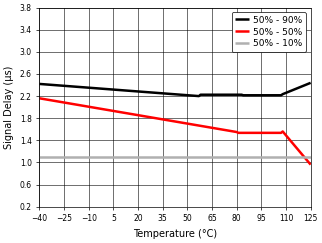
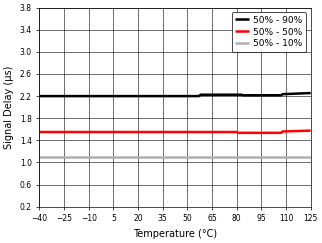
50% - 90%/−40: 2.42 -> 2.20
50% - 50%/−40: 2.16 -> 1.55
50% - 90%/125: 2.44 -> 2.25
50% - 50%/125: 0.96 -> 1.57
